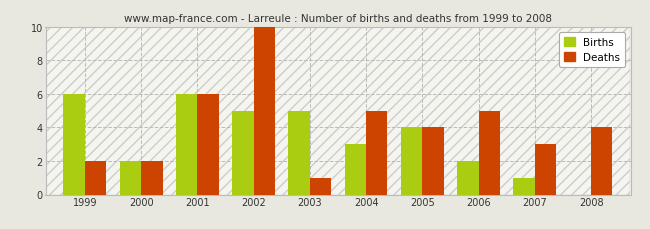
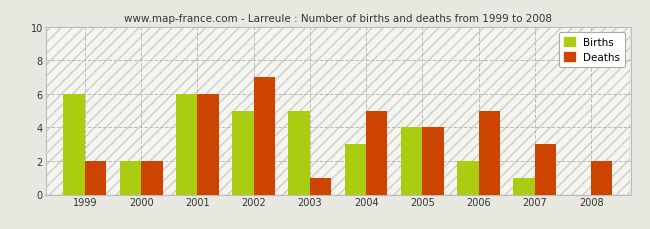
Deaths/2002: 10 -> 7
Deaths/2008: 4 -> 2
